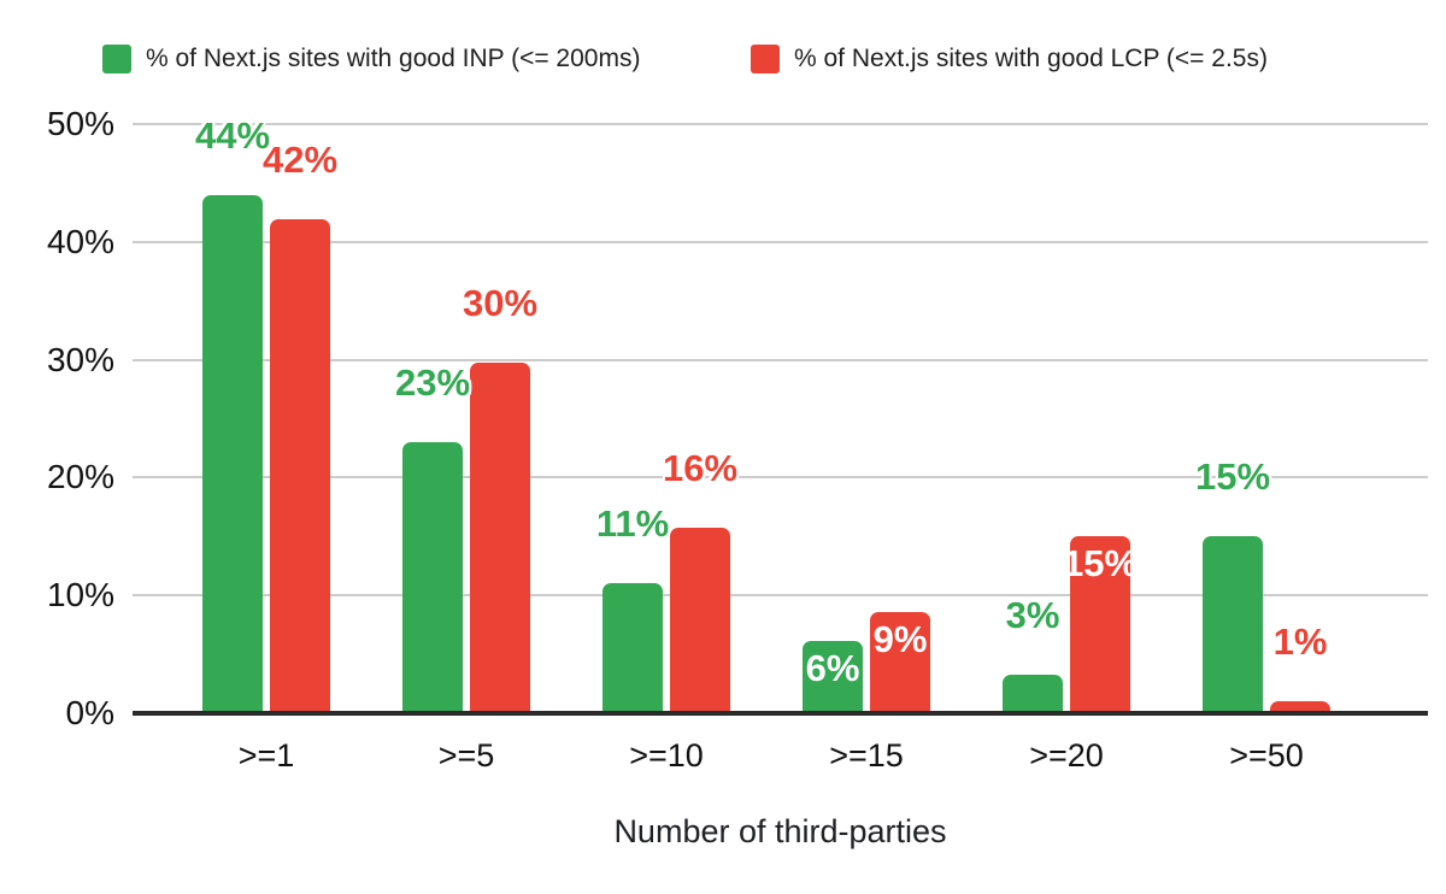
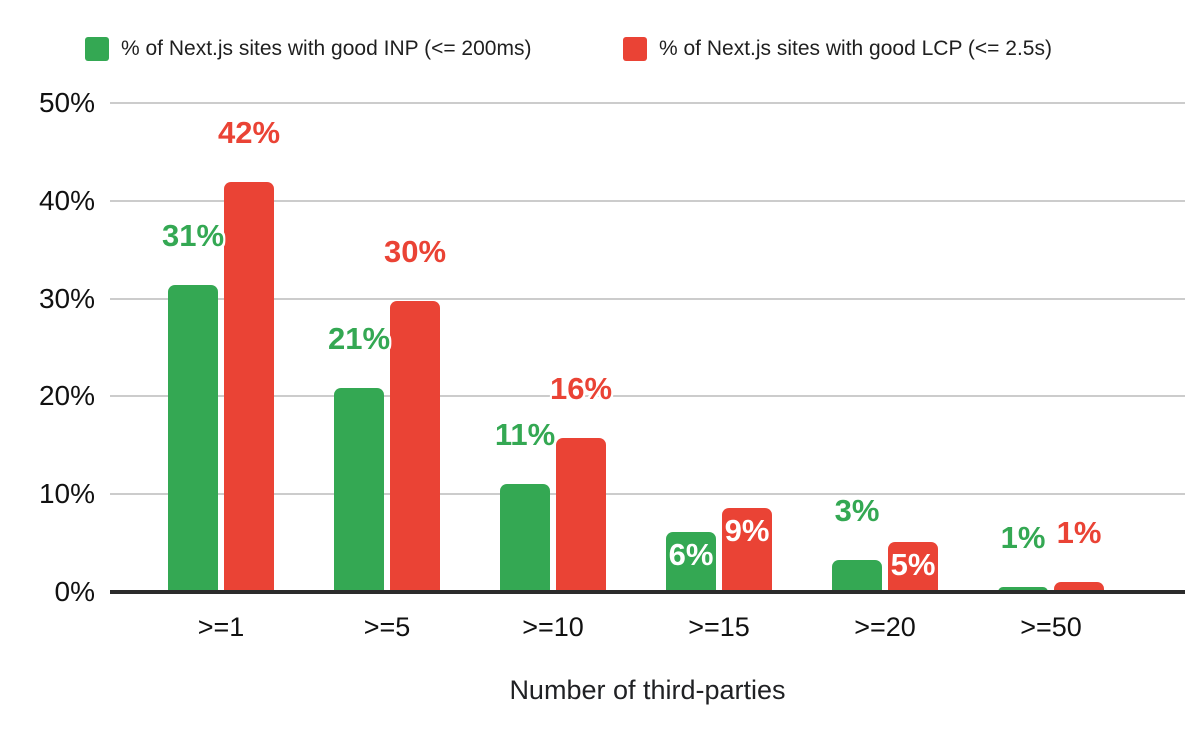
% of Next.js sites with good INP (<= 200ms)/>=1: 44% -> 31%
% of Next.js sites with good INP (<= 200ms)/>=5: 23% -> 21%
% of Next.js sites with good LCP (<= 2.5s)/>=20: 15% -> 5%
% of Next.js sites with good INP (<= 200ms)/>=50: 15% -> 1%
